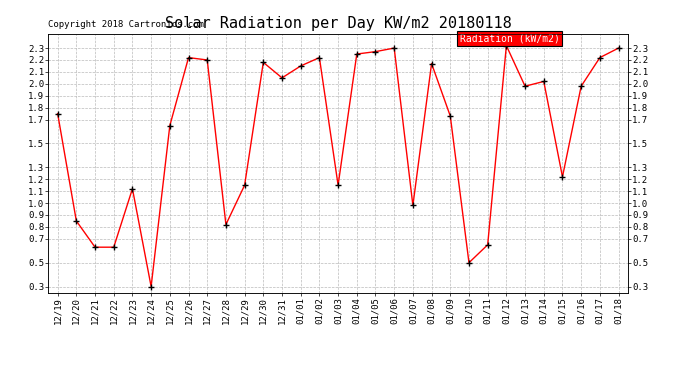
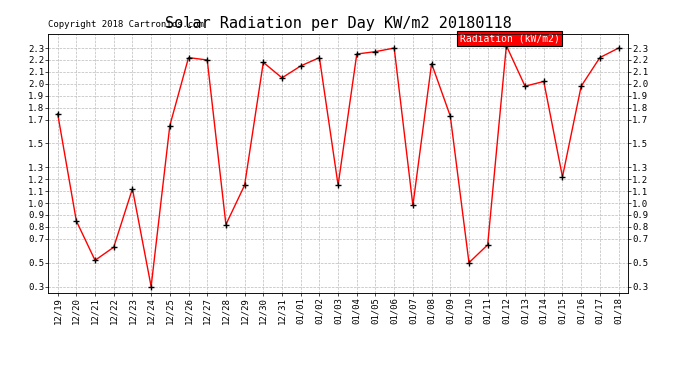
12/21: 0.63 -> 0.52
